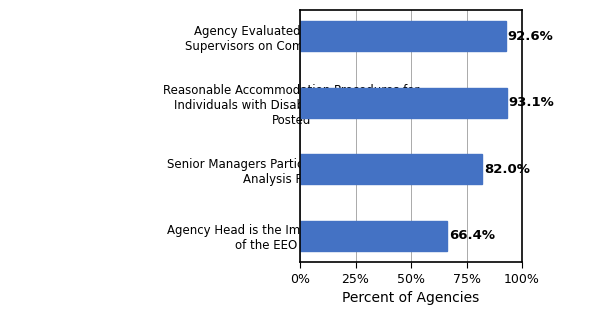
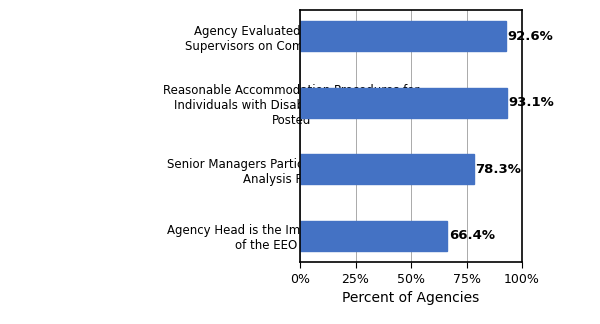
Senior Managers Participate in the Barrier Analysis Process: 82.0% -> 78.3%
